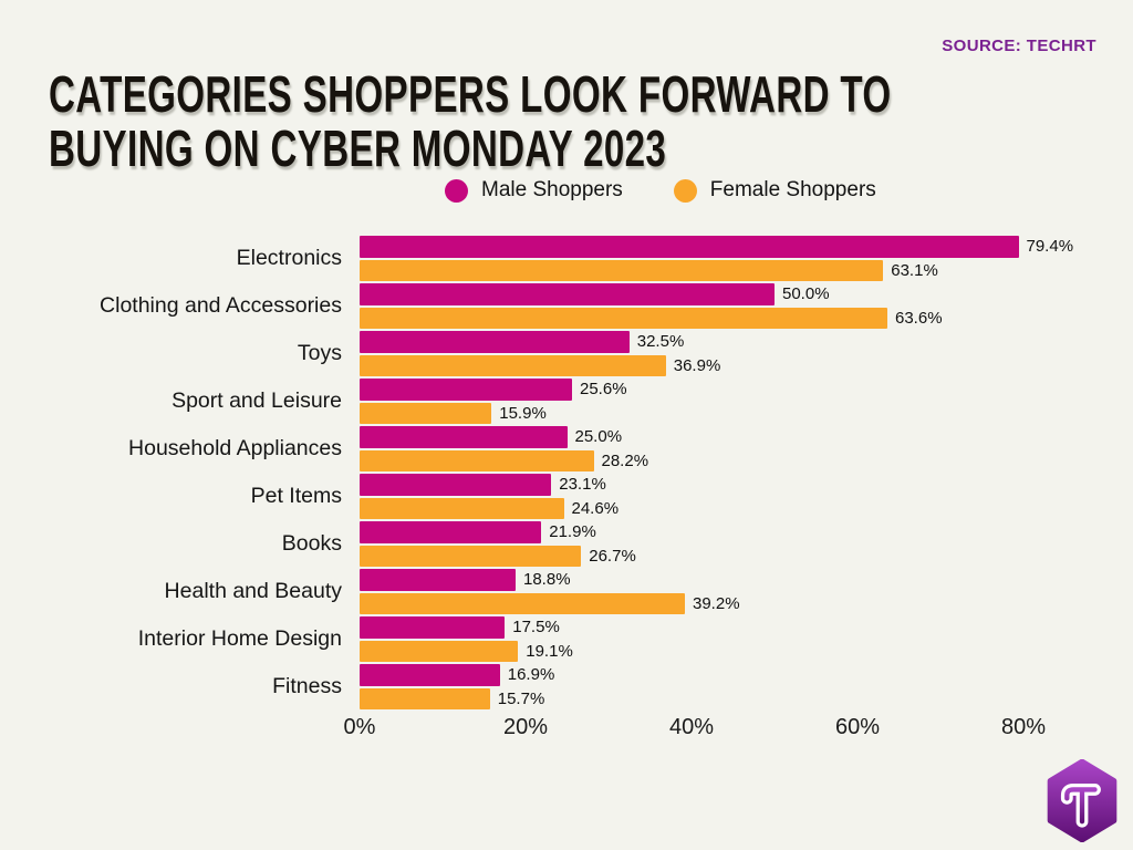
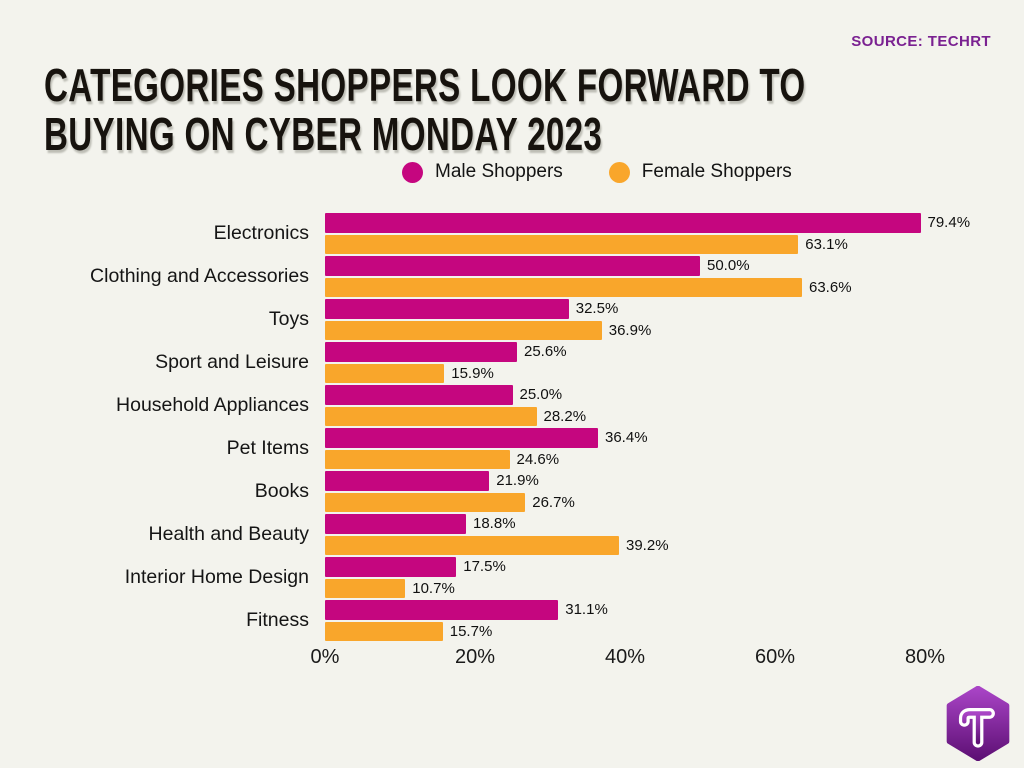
Male Shoppers/Pet Items: 23.1% -> 36.4%
Female Shoppers/Interior Home Design: 19.1% -> 10.7%
Male Shoppers/Fitness: 16.9% -> 31.1%
